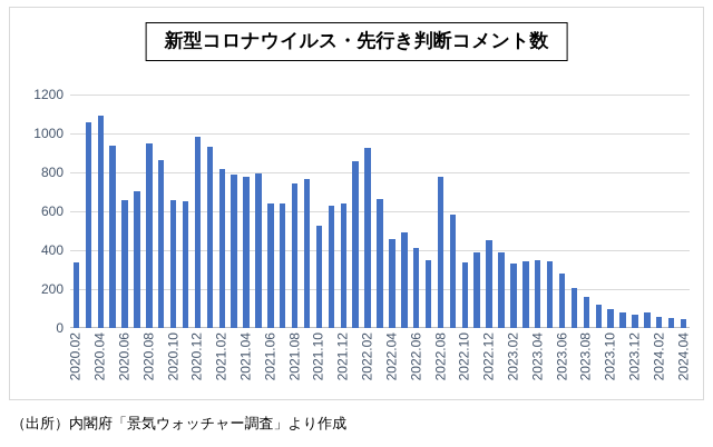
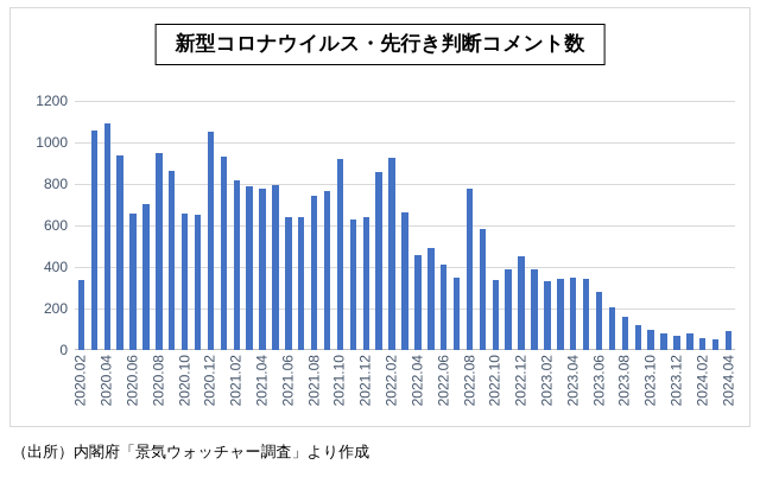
2020.12: 980 -> 1050
2021.10: 520 -> 920
2024.04: 40 -> 90
